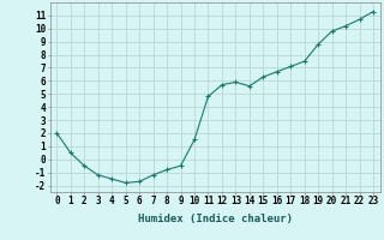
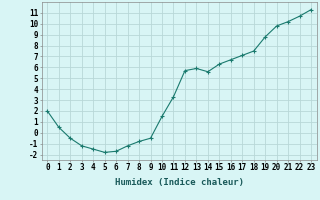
11: 4.8 -> 3.3
